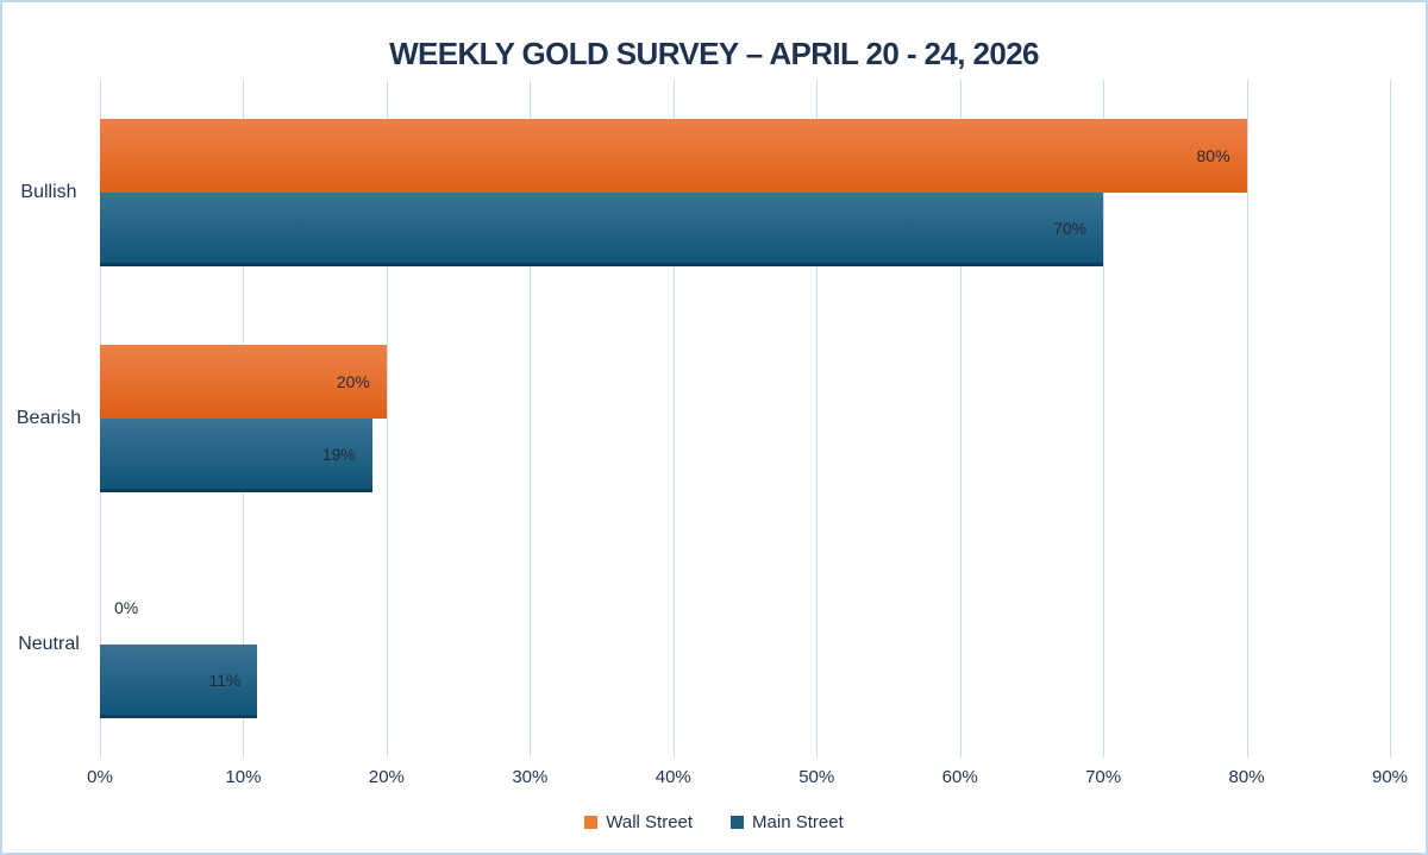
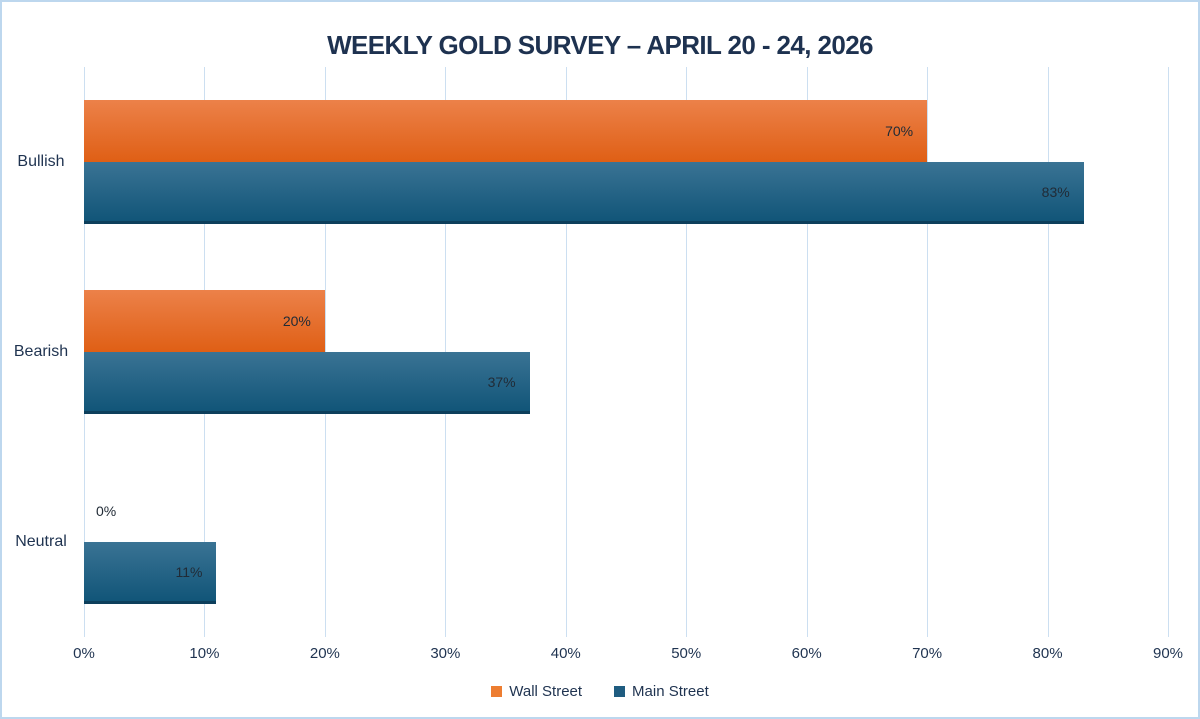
Wall Street/Bullish: 80% -> 70%
Main Street/Bullish: 70% -> 83%
Main Street/Bearish: 19% -> 37%
